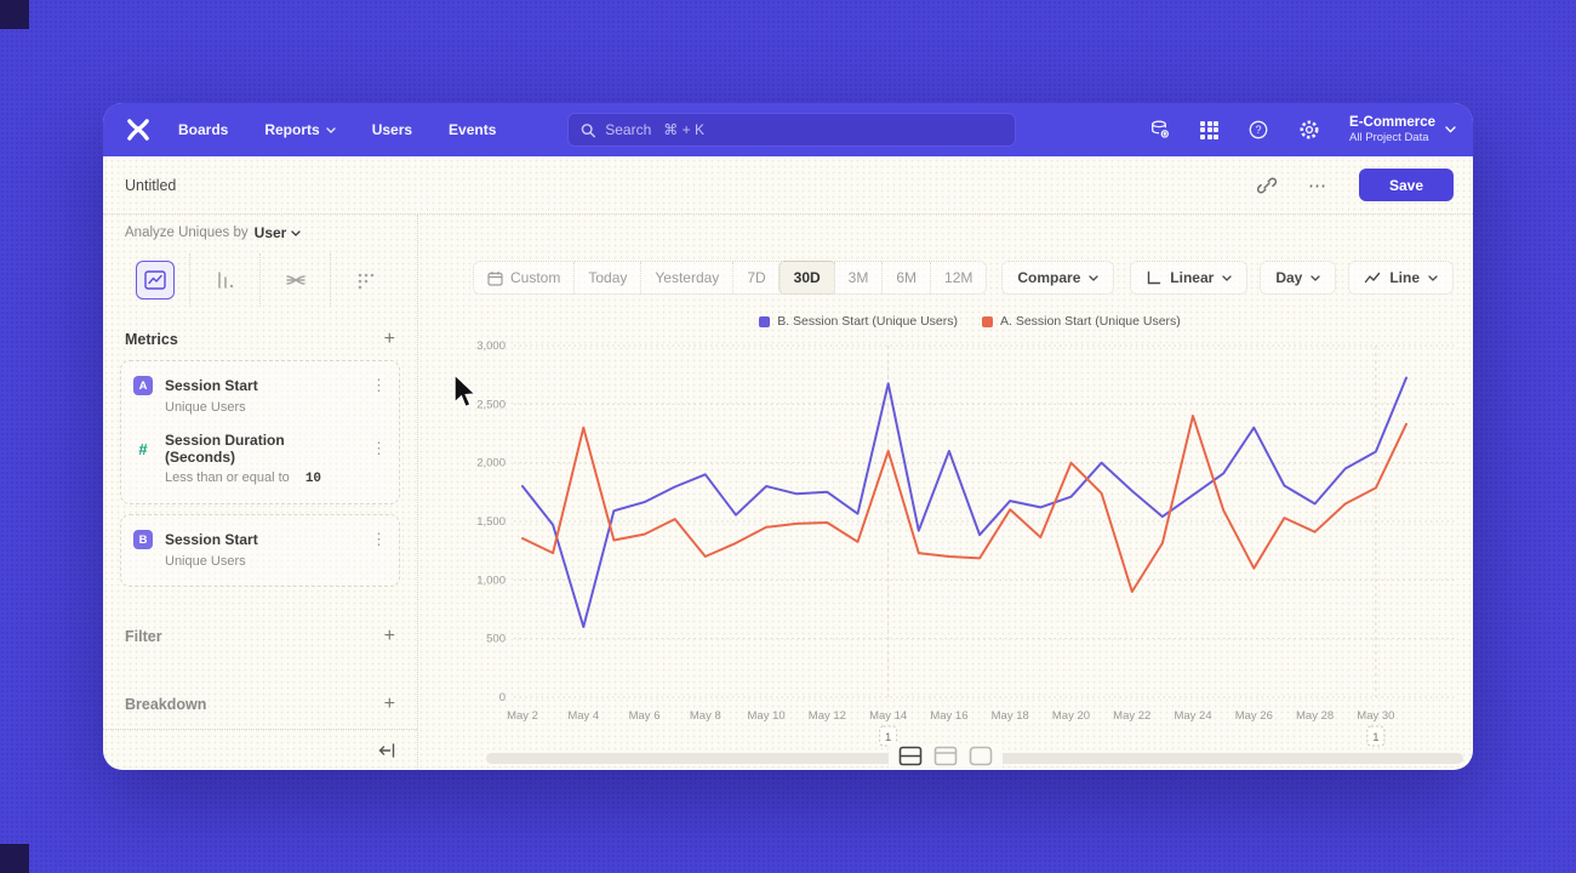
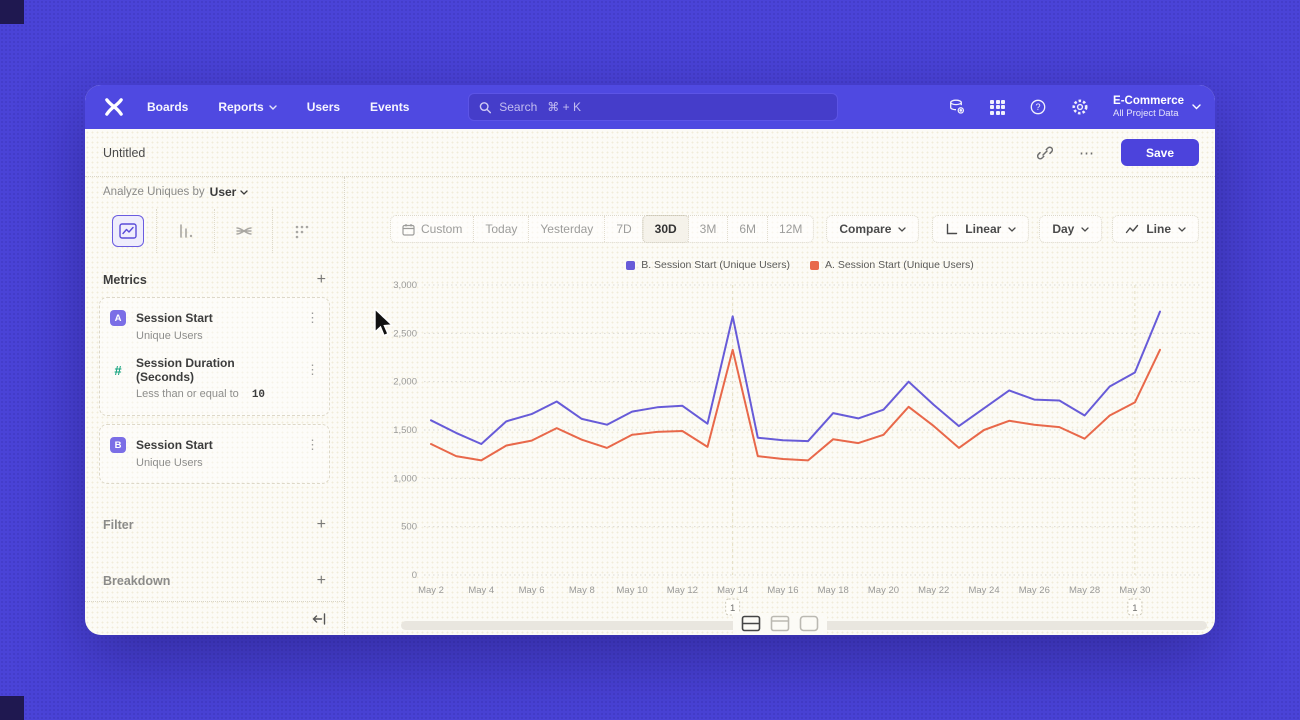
B. Session Start (Unique Users)/May 2: 1800 -> 1600
B. Session Start (Unique Users)/May 4: 600 -> 1400
A. Session Start (Unique Users)/May 4: 2300 -> 1200
B. Session Start (Unique Users)/May 8: 1900 -> 1600
A. Session Start (Unique Users)/May 8: 1200 -> 1400
B. Session Start (Unique Users)/May 10: 1800 -> 1700
A. Session Start (Unique Users)/May 14: 2100 -> 2300
B. Session Start (Unique Users)/May 16: 2100 -> 1400
A. Session Start (Unique Users)/May 18: 1600 -> 1400
A. Session Start (Unique Users)/May 20: 2000 -> 1400
A. Session Start (Unique Users)/May 22: 900 -> 1500
A. Session Start (Unique Users)/May 24: 2400 -> 1500
B. Session Start (Unique Users)/May 26: 2300 -> 1800
A. Session Start (Unique Users)/May 26: 1100 -> 1600
